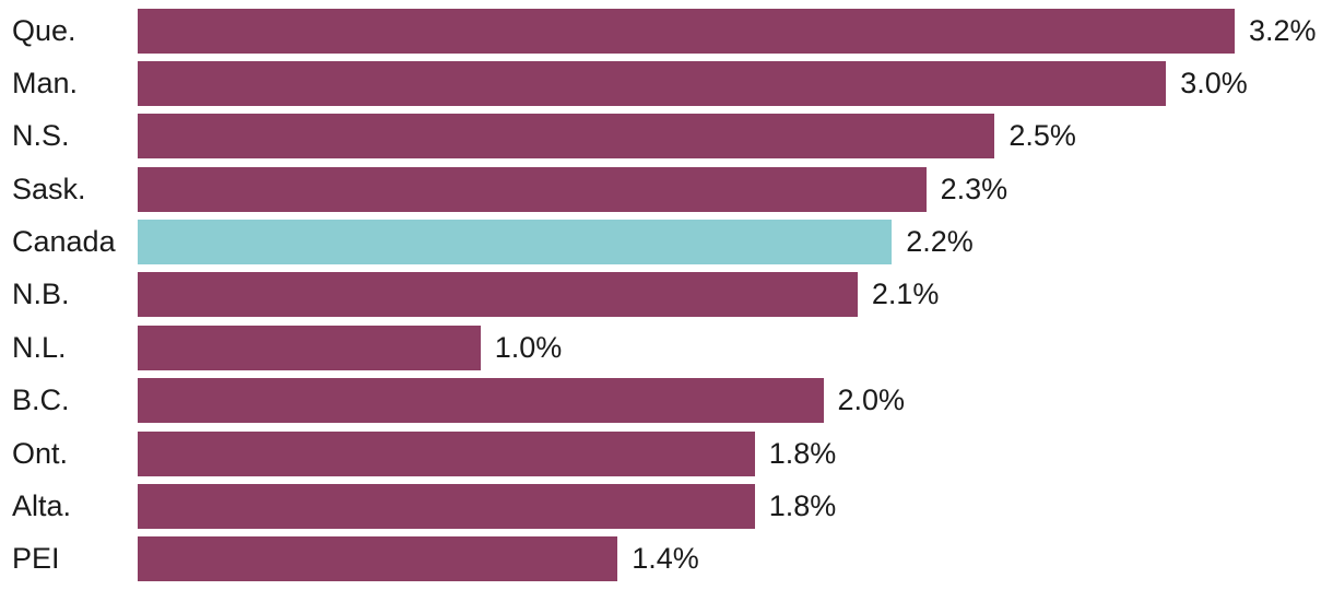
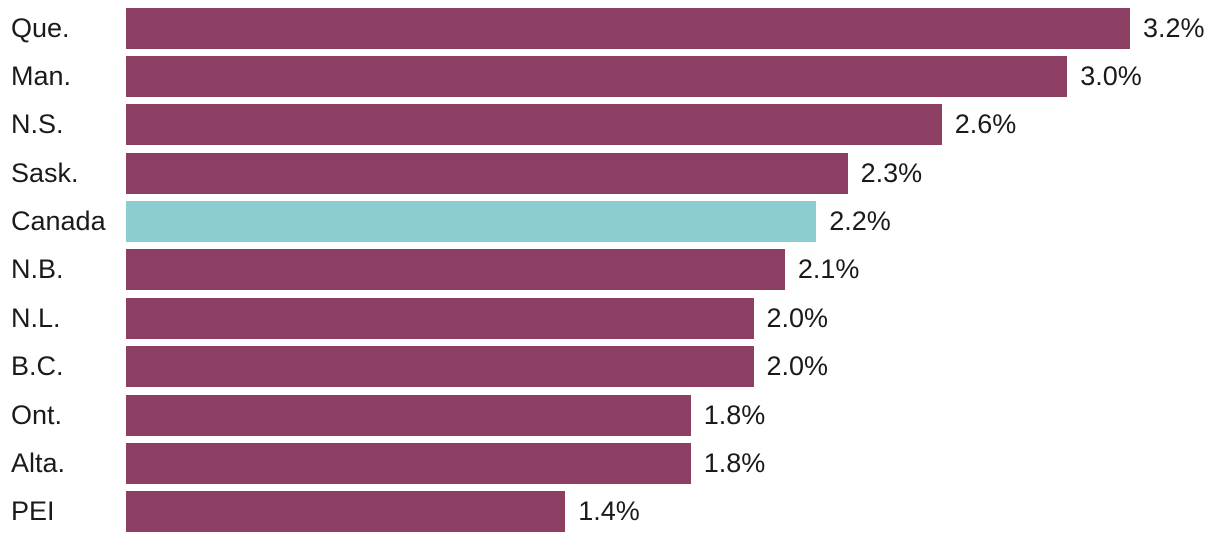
N.S.: 2.5% -> 2.6%
N.L.: 1.0% -> 2.0%
